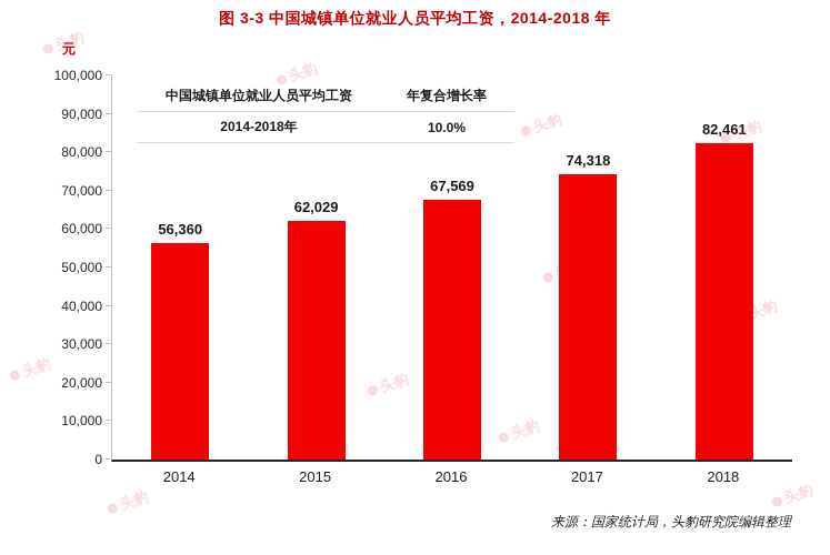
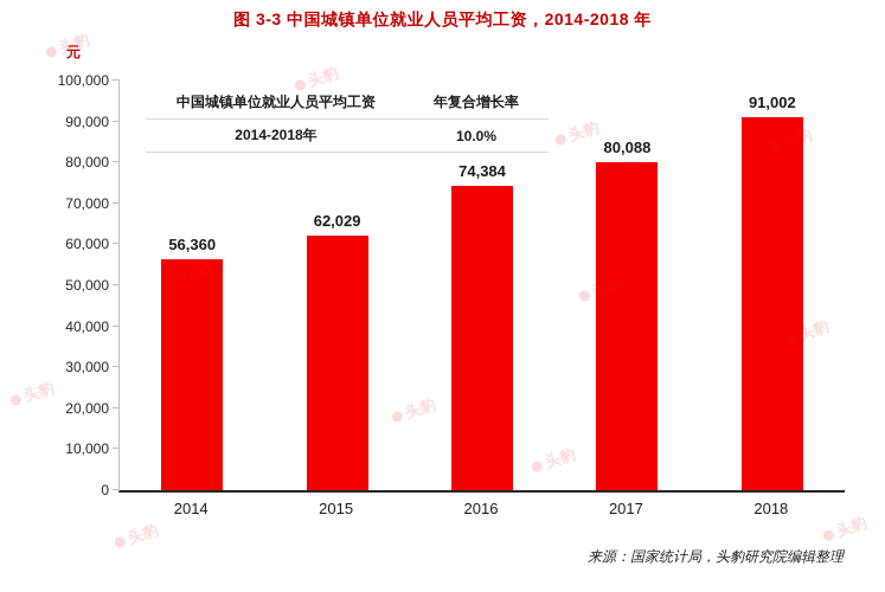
2016: 67,569 -> 74,384
2017: 74,318 -> 80,088
2018: 82,461 -> 91,002
